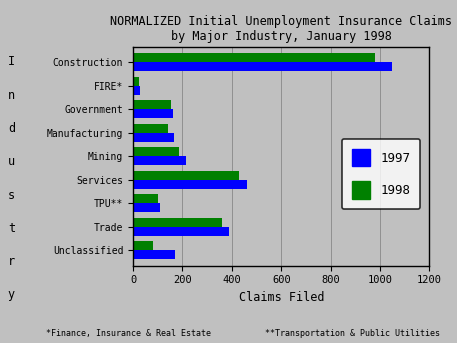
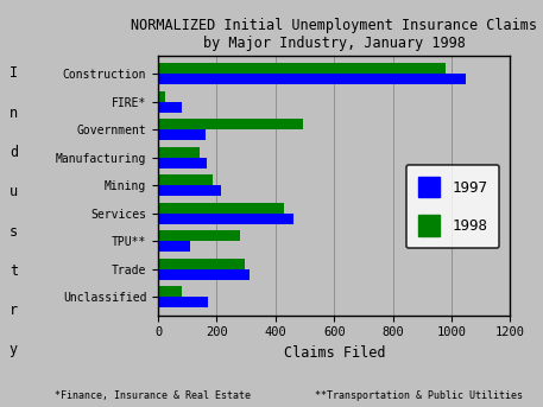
1997/FIRE*: 30 -> 80
1998/Government: 155 -> 495
1998/TPU**: 100 -> 280
1998/Trade: 360 -> 295
1997/Trade: 390 -> 310
